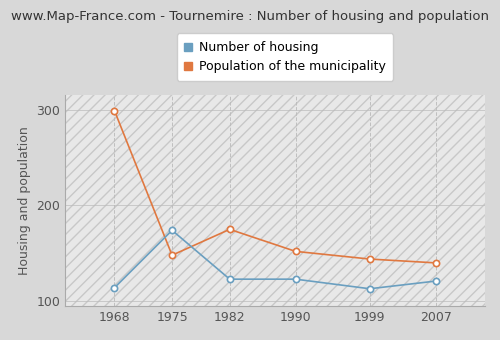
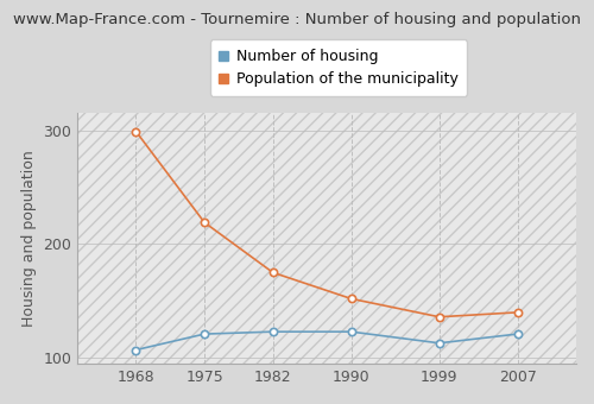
Number of housing/1968: 114 -> 107
Number of housing/1975: 174 -> 121
Population of the municipality/1975: 148 -> 219
Population of the municipality/1999: 144 -> 136
